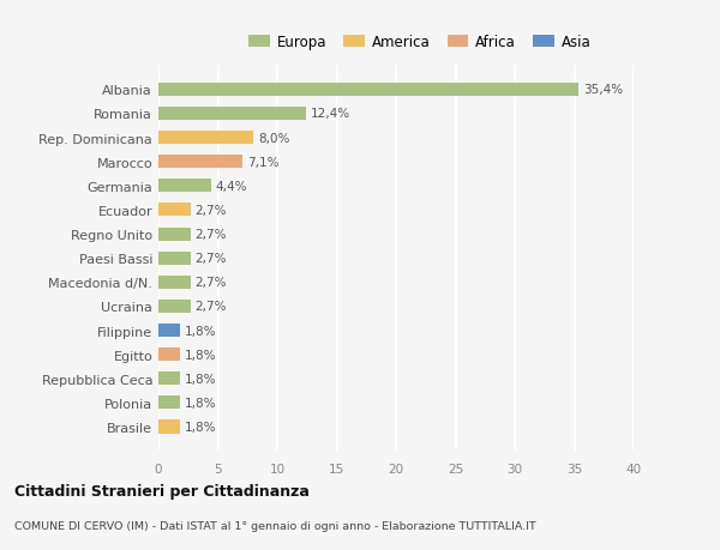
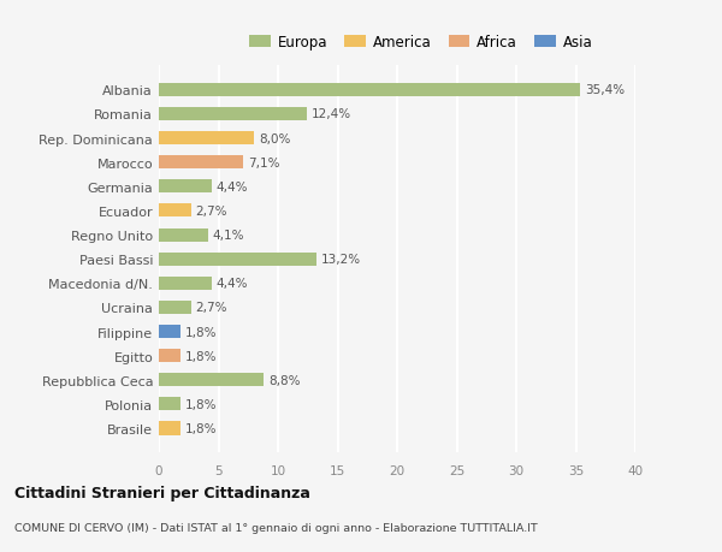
Regno Unito: 2,7% -> 4,1%
Paesi Bassi: 2,7% -> 13,2%
Macedonia d/N.: 2,7% -> 4,4%
Repubblica Ceca: 1,8% -> 8,8%
